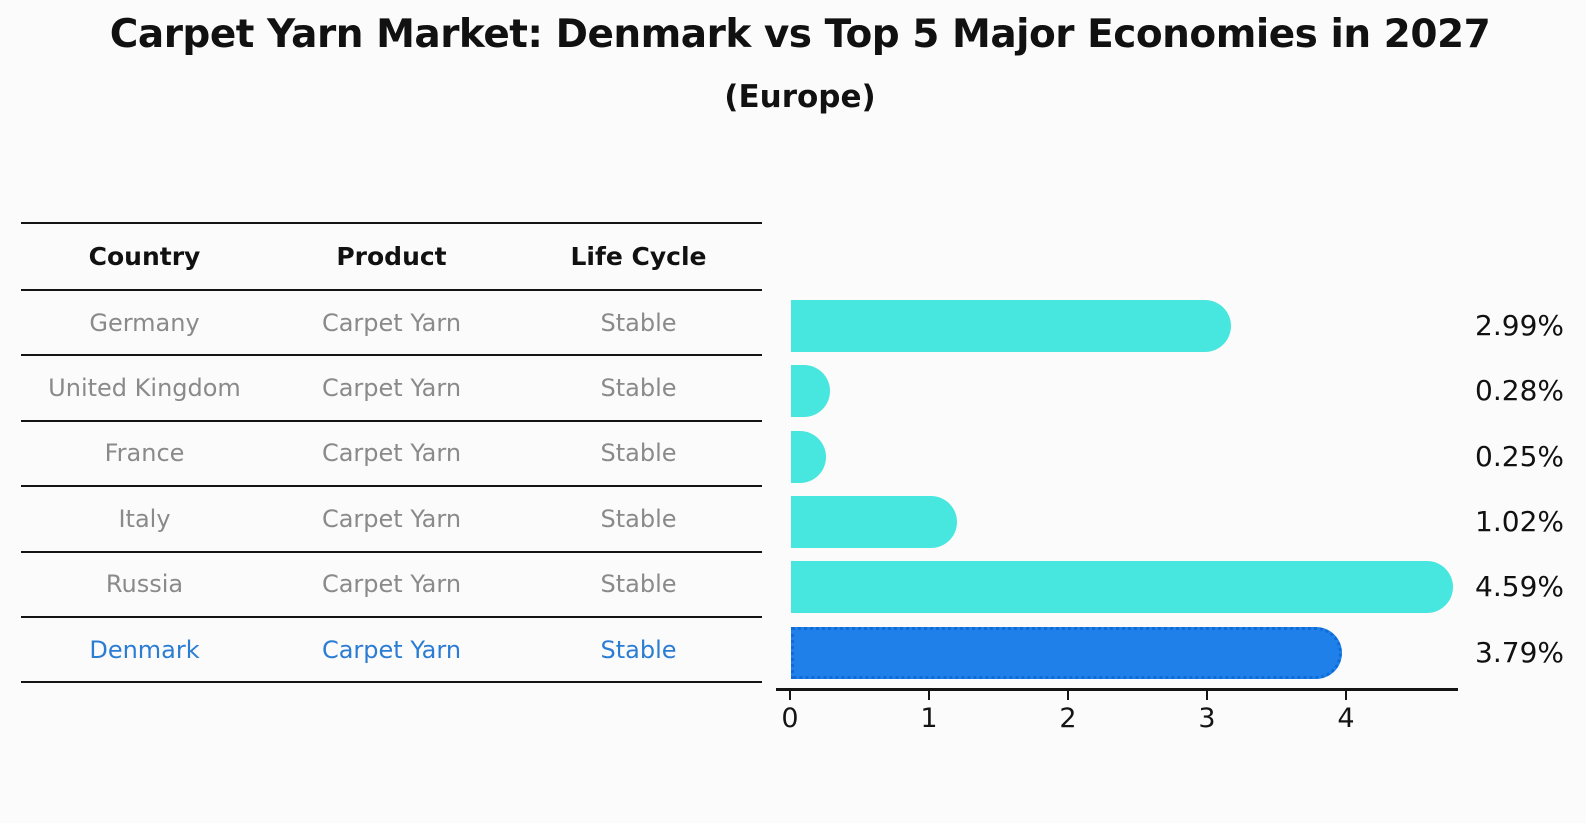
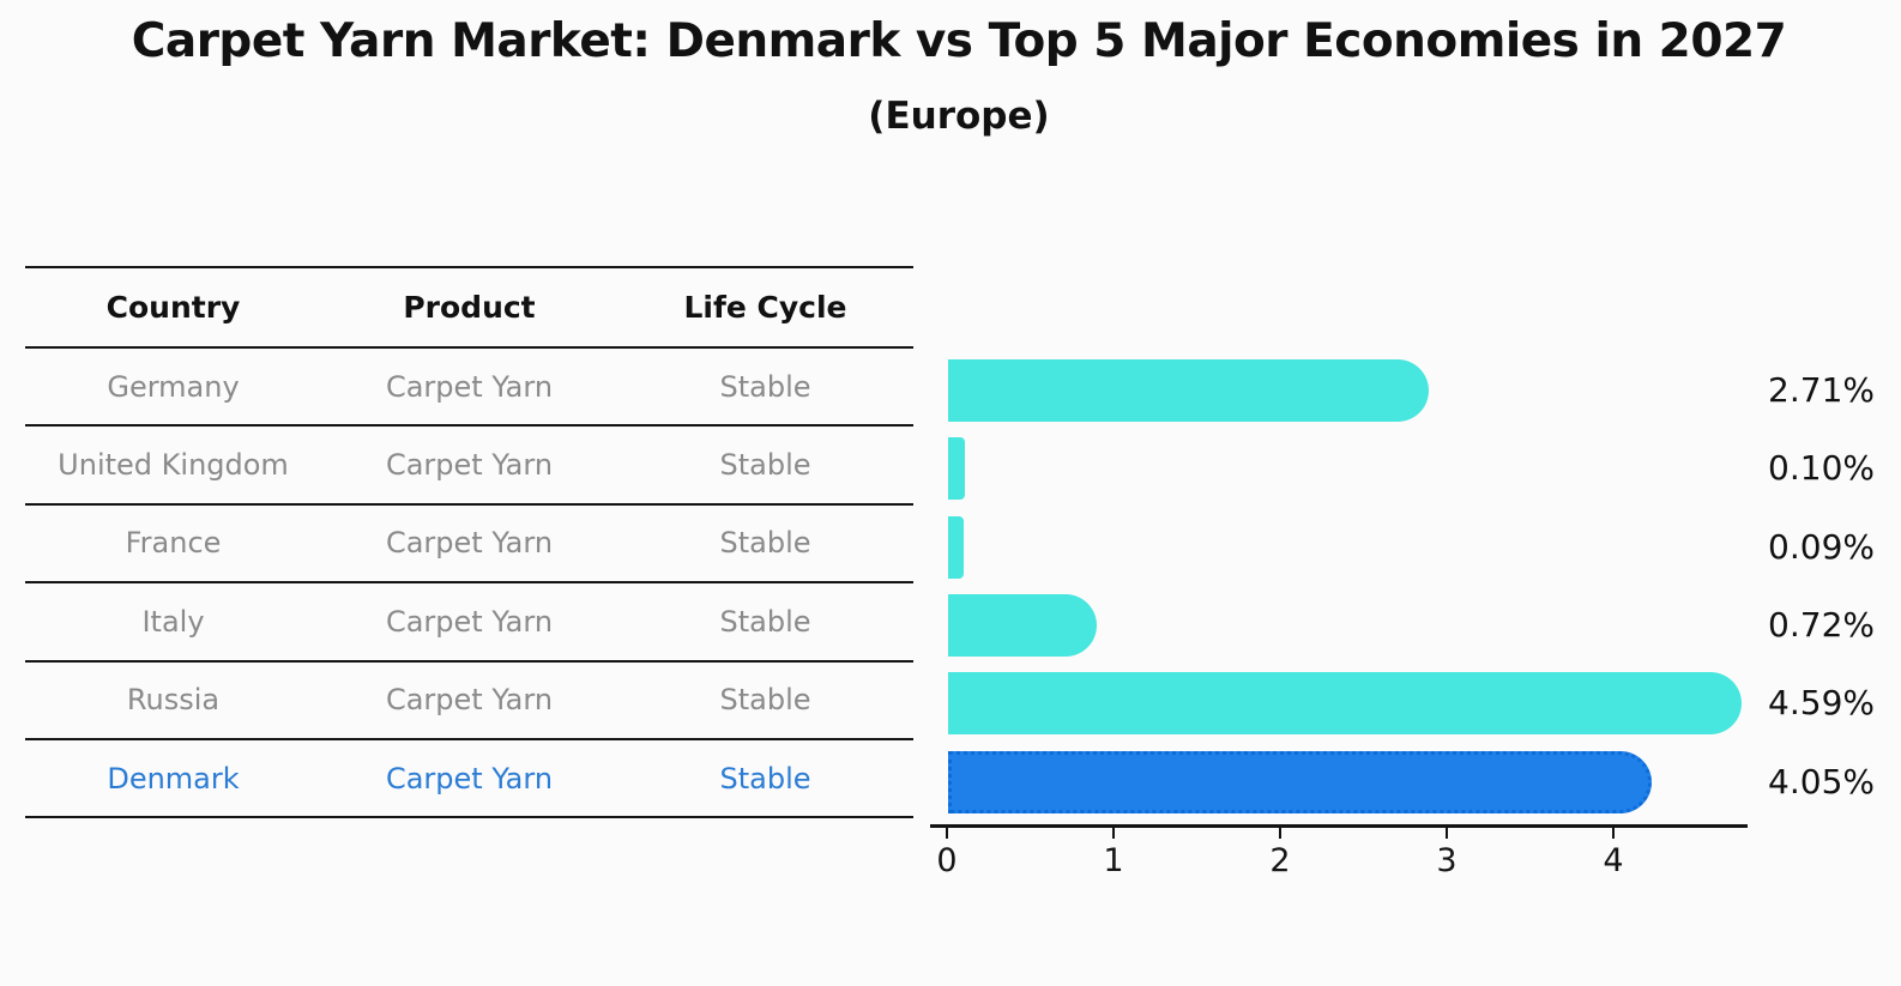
Germany: 2.99% -> 2.71%
United Kingdom: 0.28% -> 0.10%
France: 0.25% -> 0.09%
Italy: 1.02% -> 0.72%
Denmark: 3.79% -> 4.05%
